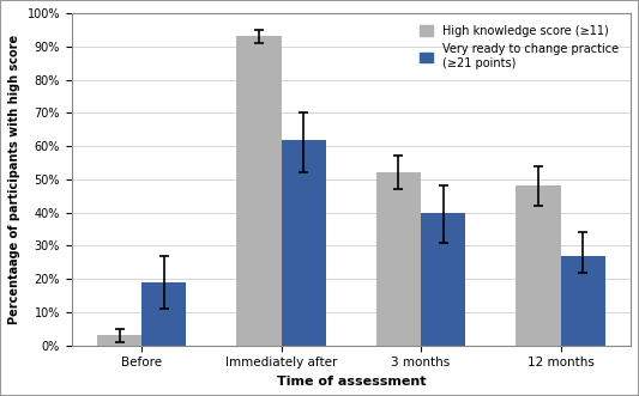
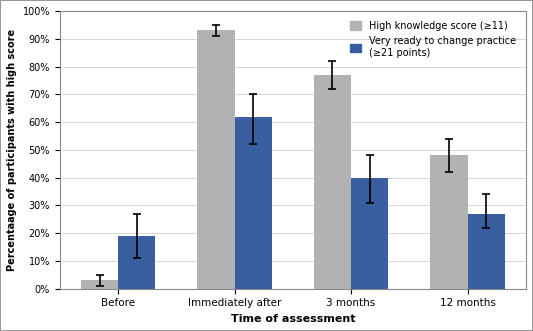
High knowledge score (≥11)/3 months: 52% -> 77%
